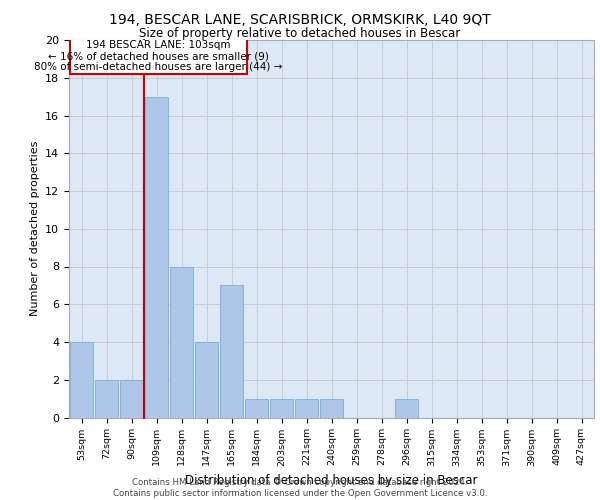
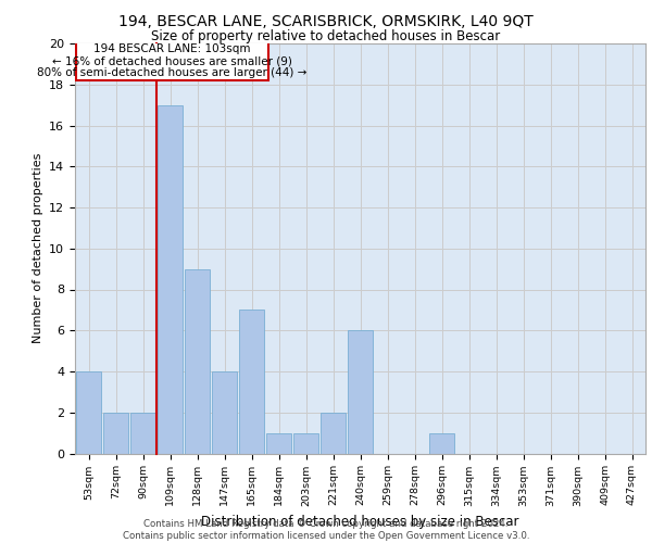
128sqm: 8 -> 9
221sqm: 1 -> 2
240sqm: 1 -> 6
